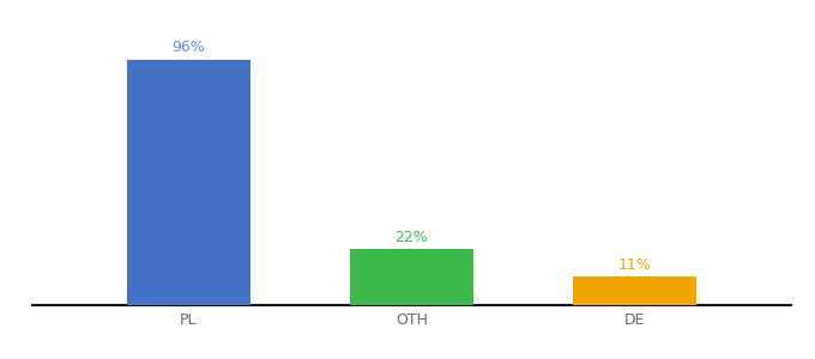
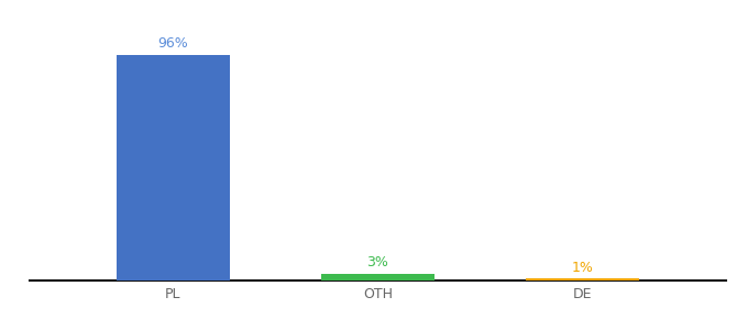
OTH: 22% -> 3%
DE: 11% -> 1%
